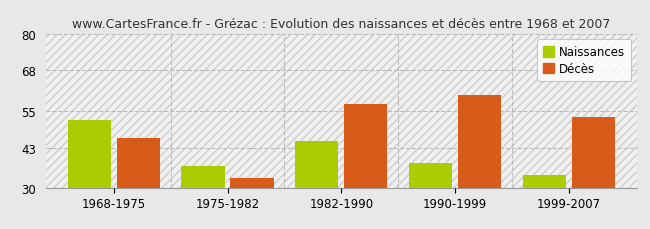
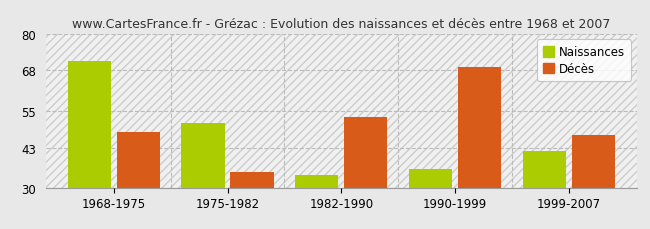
Naissances/1968-1975: 52 -> 71
Décès/1968-1975: 46 -> 48
Naissances/1975-1982: 37 -> 51
Décès/1975-1982: 33 -> 35
Naissances/1982-1990: 45 -> 34
Décès/1982-1990: 57 -> 53
Naissances/1990-1999: 38 -> 36
Décès/1990-1999: 60 -> 69
Naissances/1999-2007: 34 -> 42
Décès/1999-2007: 53 -> 47
